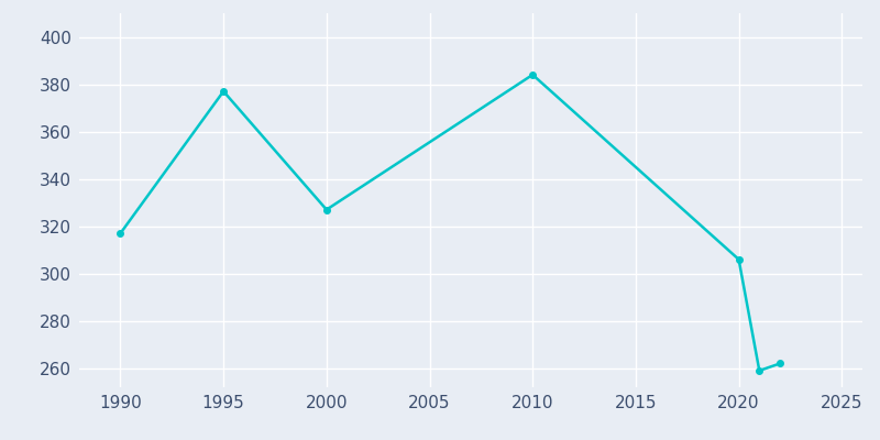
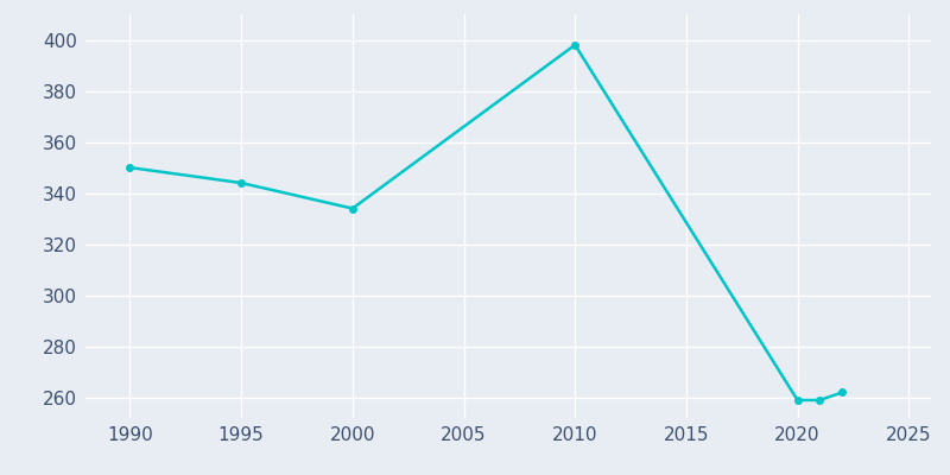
1990: 317 -> 350
1995: 377 -> 344
2000: 327 -> 334
2010: 384 -> 398
2020: 306 -> 259
